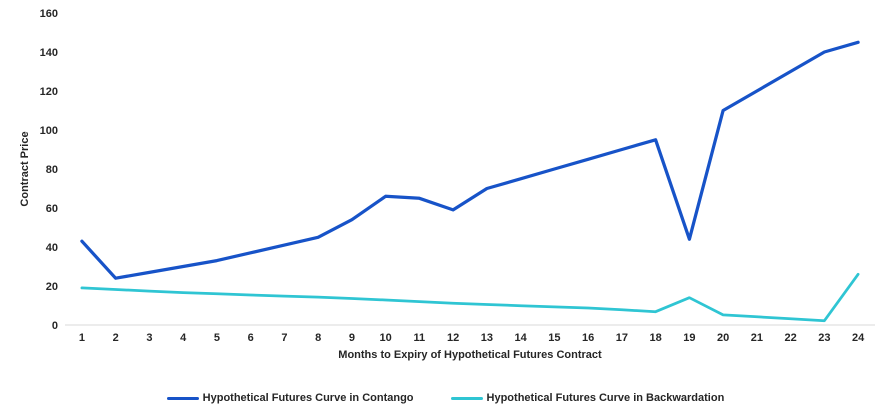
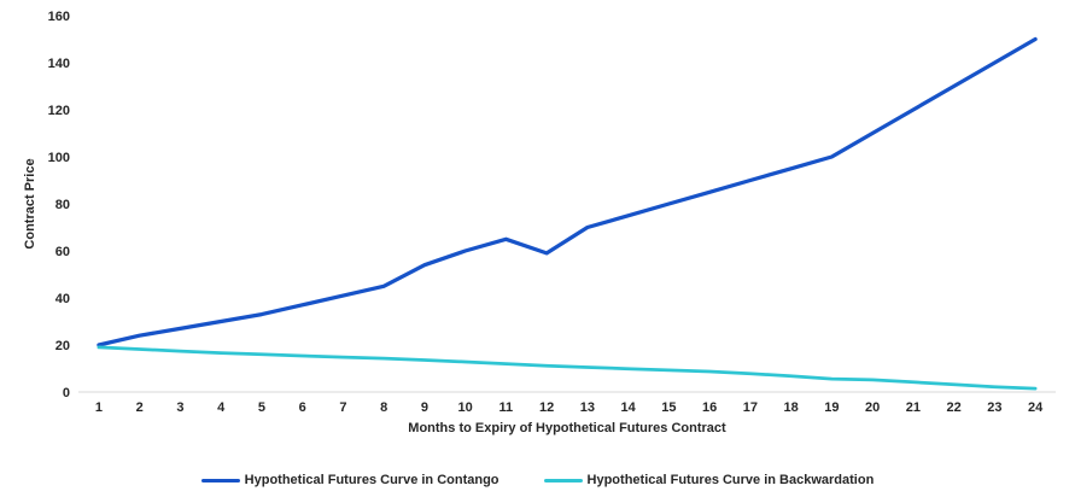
Hypothetical Futures Curve in Contango/1: 43 -> 20
Hypothetical Futures Curve in Contango/10: 66 -> 60
Hypothetical Futures Curve in Contango/19: 44 -> 100
Hypothetical Futures Curve in Backwardation/19: 14 -> 6
Hypothetical Futures Curve in Contango/24: 145 -> 150
Hypothetical Futures Curve in Backwardation/24: 26 -> 2
